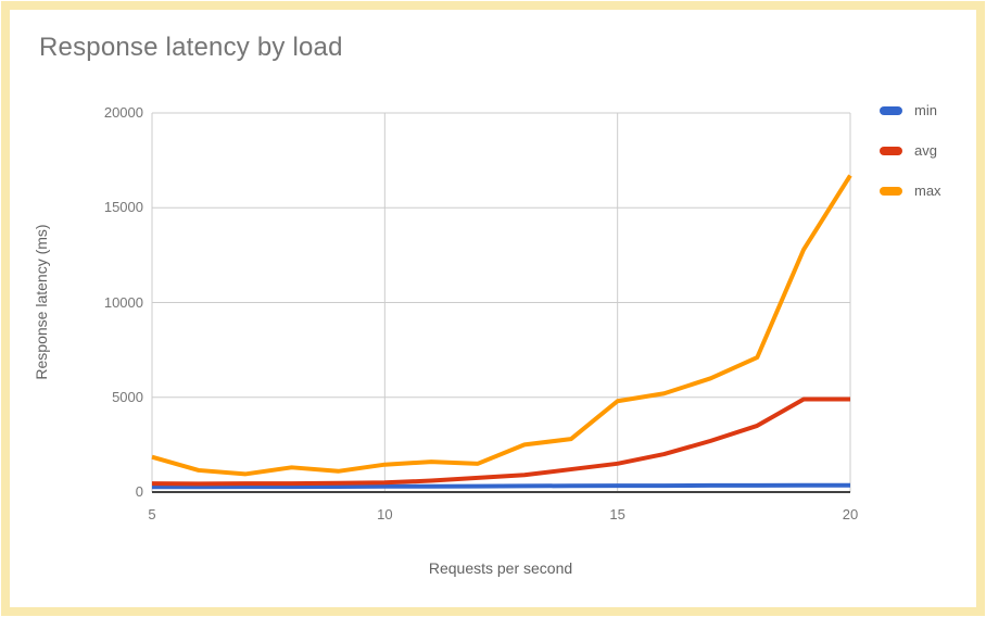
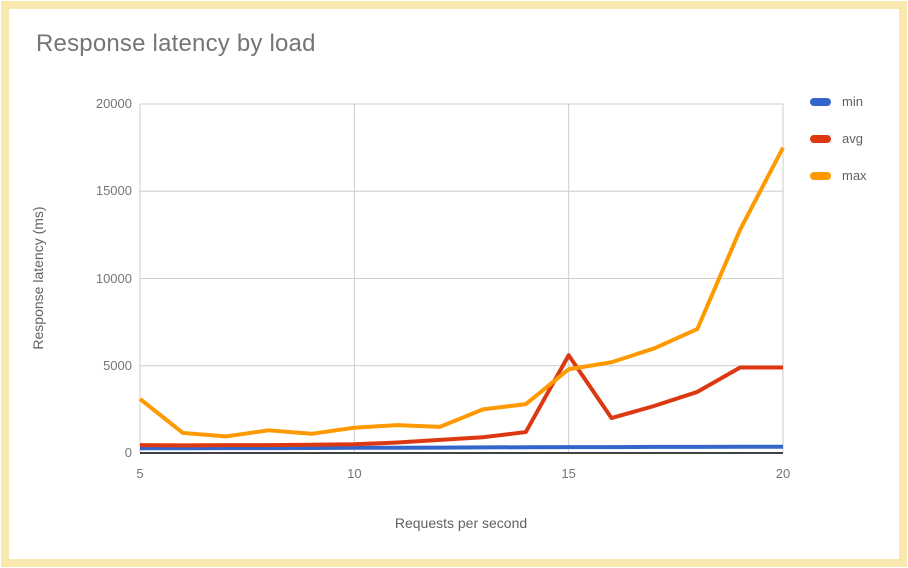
max/5: 1800 -> 3100
avg/15: 1500 -> 5600
max/20: 16700 -> 17500
